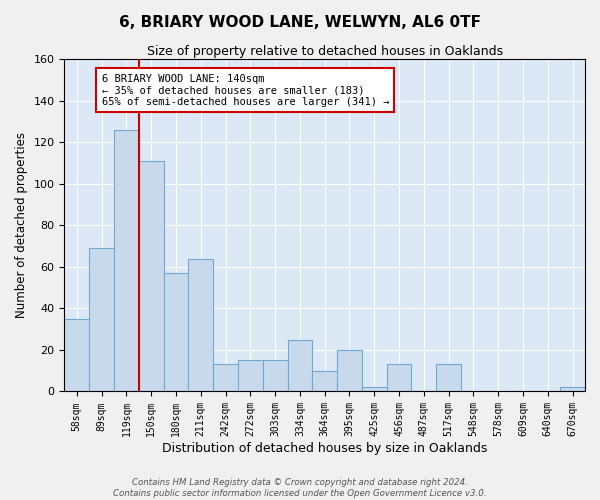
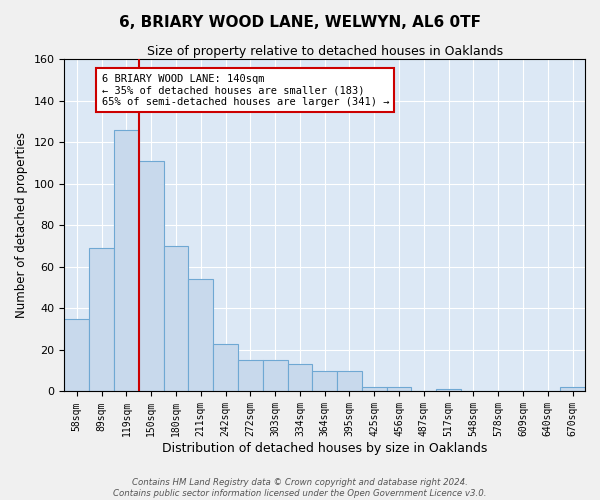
180sqm: 57 -> 70
211sqm: 64 -> 54
242sqm: 13 -> 23
334sqm: 25 -> 13
395sqm: 20 -> 10
456sqm: 13 -> 2
517sqm: 13 -> 1
